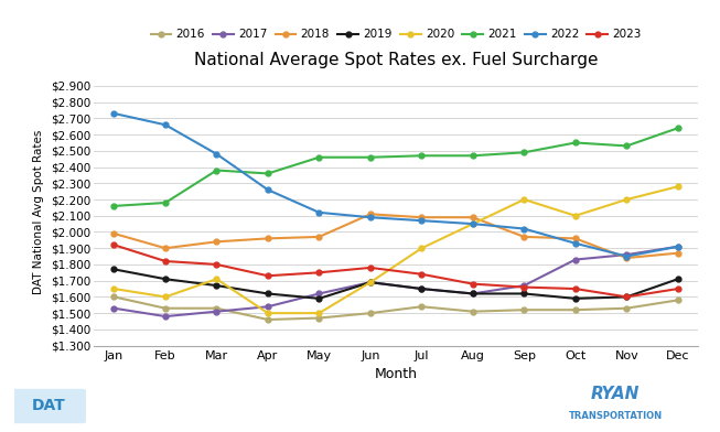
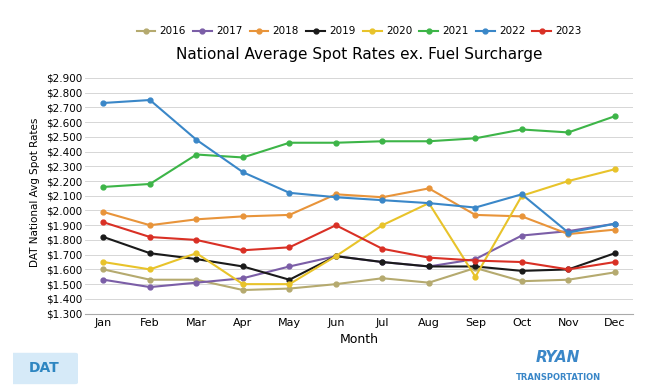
2019/Jan: $1.77 -> $1.82
2022/Feb: $2.66 -> $2.75
2019/May: $1.59 -> $1.53
2023/Jun: $1.78 -> $1.90
2018/Aug: $2.09 -> $2.15
2016/Sep: $1.52 -> $1.61
2020/Sep: $2.20 -> $1.55
2022/Oct: $1.93 -> $2.11
